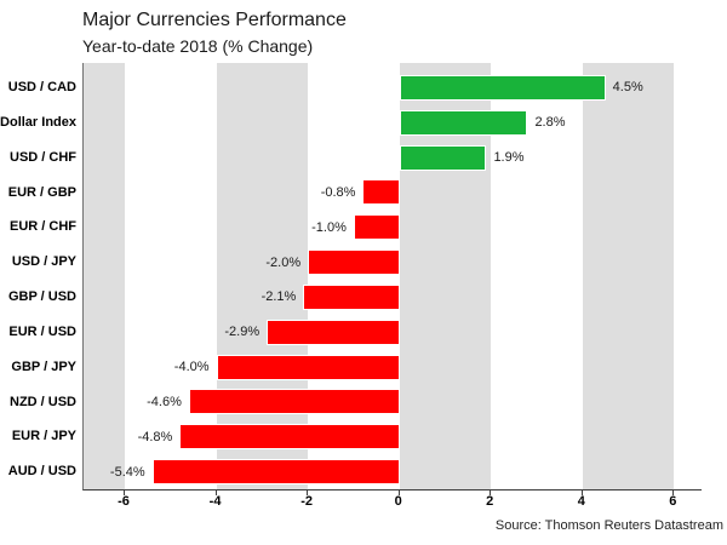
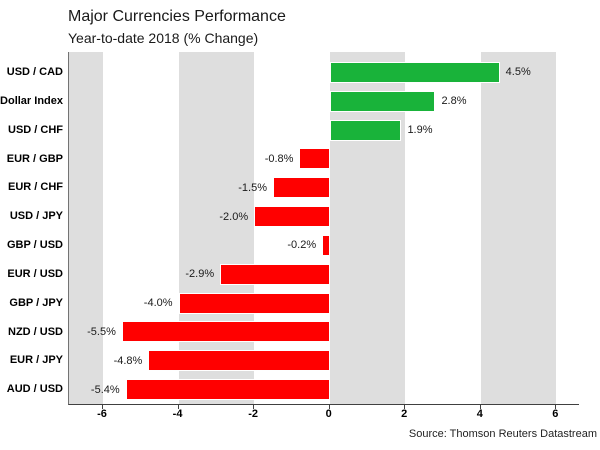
EUR / CHF: -1.0% -> -1.5%
GBP / USD: -2.1% -> -0.2%
NZD / USD: -4.6% -> -5.5%
